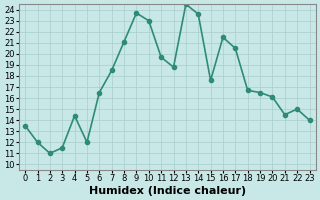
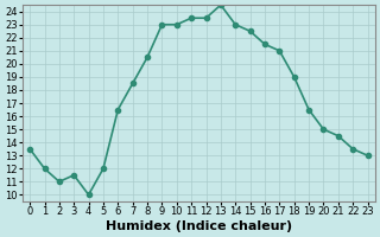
4: 14.4 -> 10.0
8: 21.1 -> 20.5
9: 23.7 -> 23.0
11: 19.7 -> 23.5
12: 18.8 -> 23.5
14: 23.6 -> 23.0
15: 17.6 -> 22.5
17: 20.5 -> 21.0
18: 16.7 -> 19.0
20: 16.1 -> 15.0
22: 15.0 -> 13.5
23: 14.0 -> 13.0
